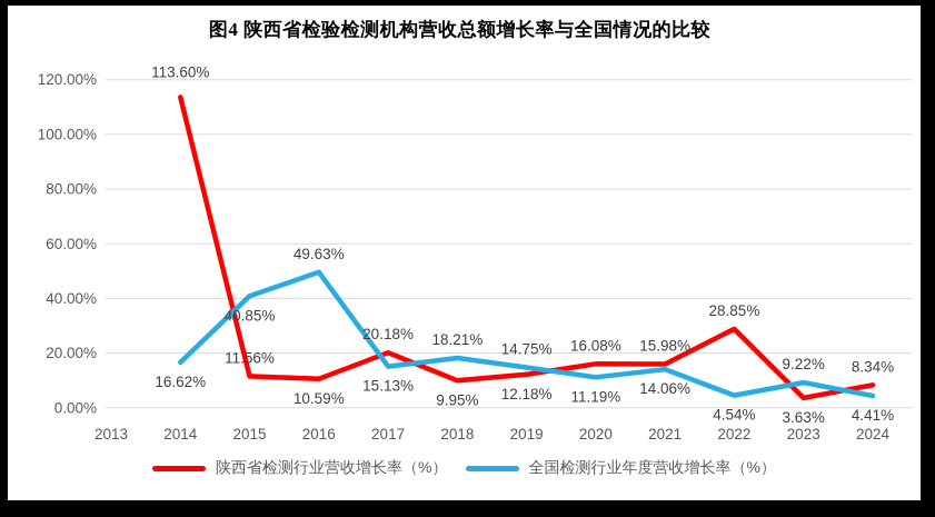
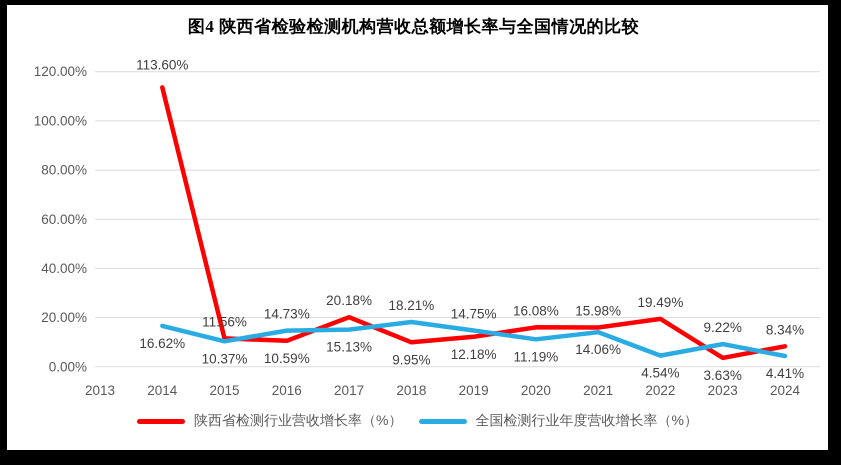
全国检测行业年度营收增长率（%）/2015: 40.85% -> 10.37%
全国检测行业年度营收增长率（%）/2016: 49.63% -> 14.73%
陕西省检测行业营收增长率（%）/2022: 28.85% -> 19.49%
